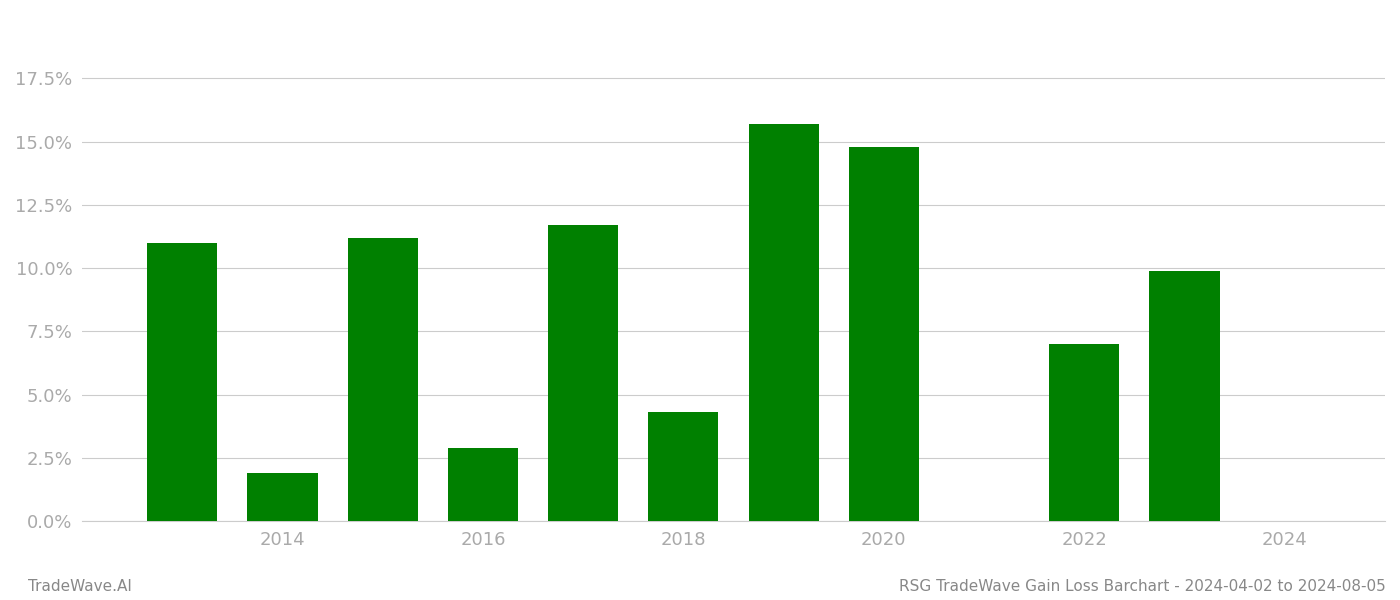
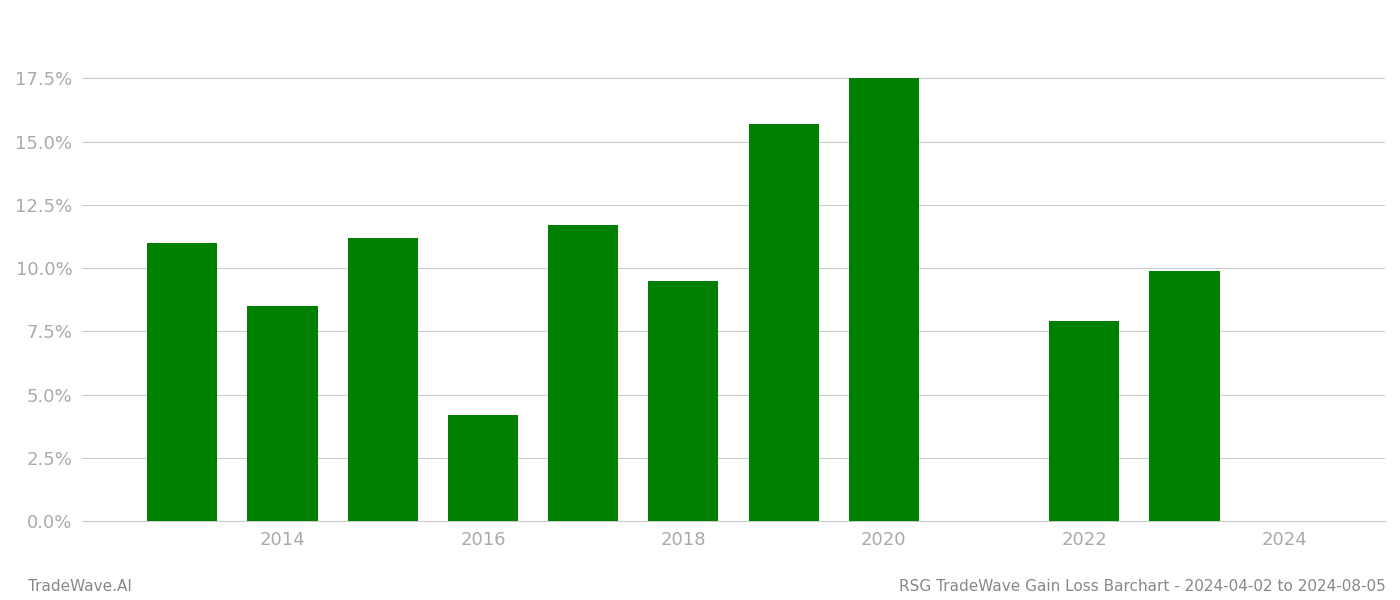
2014: 1.9% -> 8.5%
2016: 2.9% -> 4.2%
2018: 4.3% -> 9.5%
2020: 14.8% -> 17.5%
2022: 7.0% -> 7.9%
